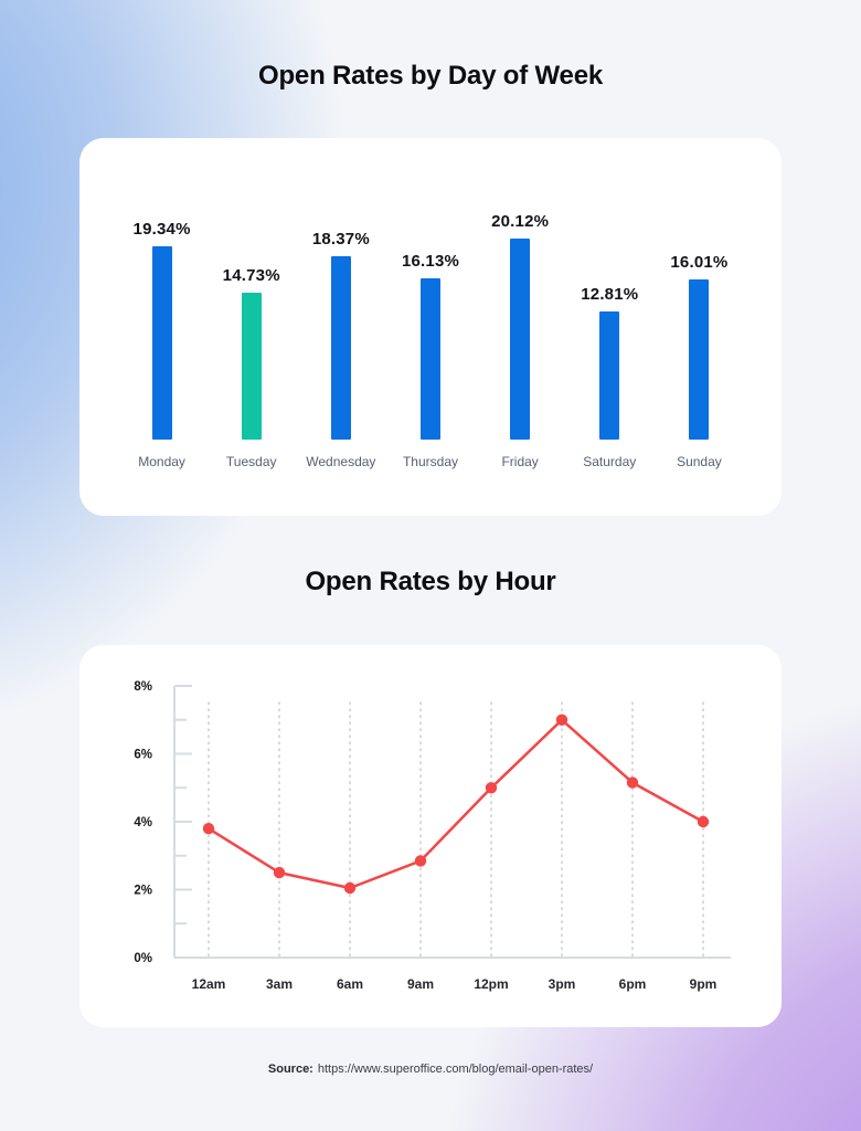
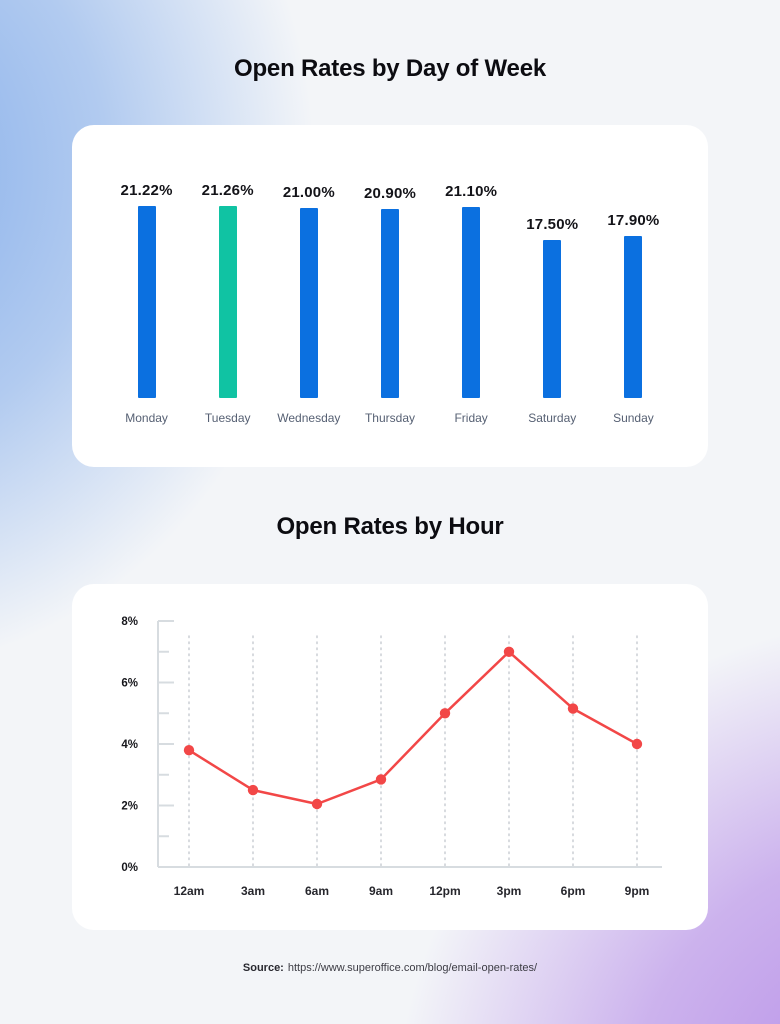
Open Rates by Day of Week/Monday: 19.34% -> 21.22%
Open Rates by Day of Week/Tuesday: 14.73% -> 21.26%
Open Rates by Day of Week/Wednesday: 18.37% -> 21.00%
Open Rates by Day of Week/Thursday: 16.13% -> 20.90%
Open Rates by Day of Week/Friday: 20.12% -> 21.10%
Open Rates by Day of Week/Saturday: 12.81% -> 17.50%
Open Rates by Day of Week/Sunday: 16.01% -> 17.90%
